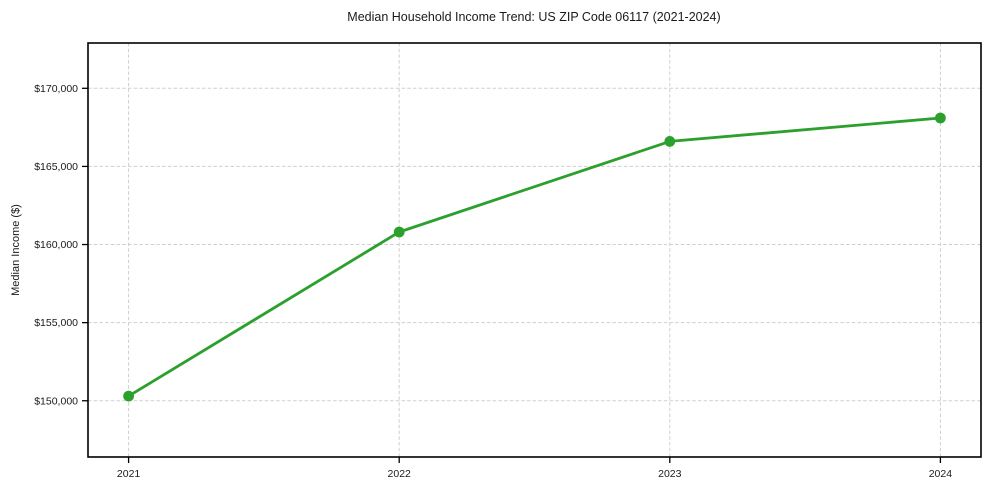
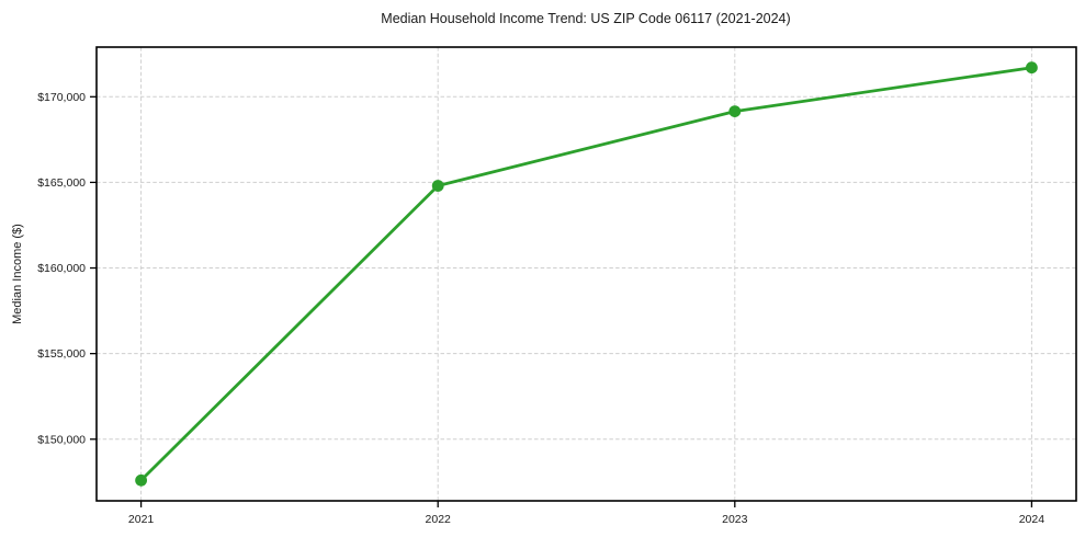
2021: $150300 -> $147600
2022: $160800 -> $164800
2023: $166600 -> $169200
2024: $168100 -> $171700
